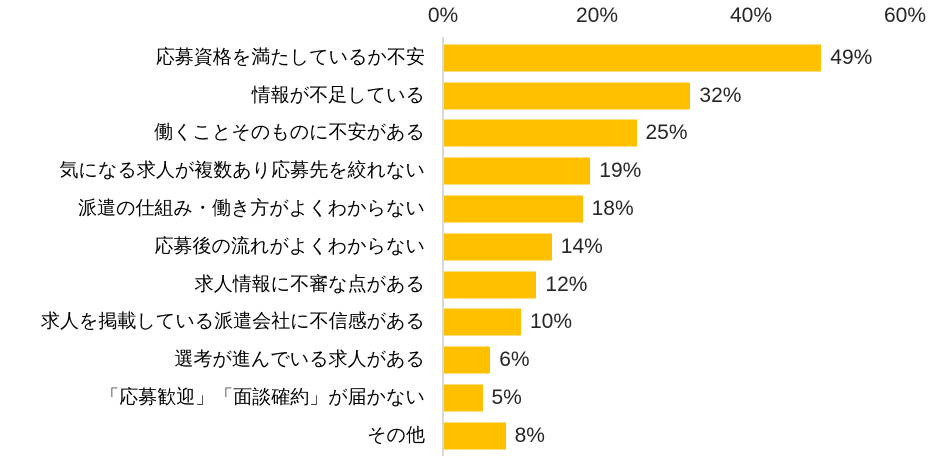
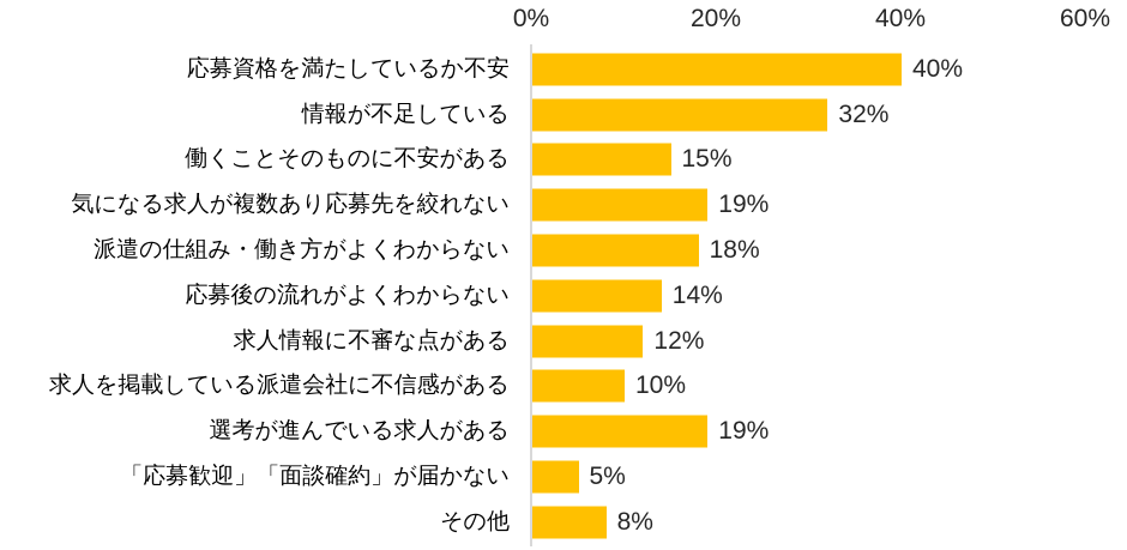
応募資格を満たしているか不安: 49% -> 40%
働くことそのものに不安がある: 25% -> 15%
選考が進んでいる求人がある: 6% -> 19%
